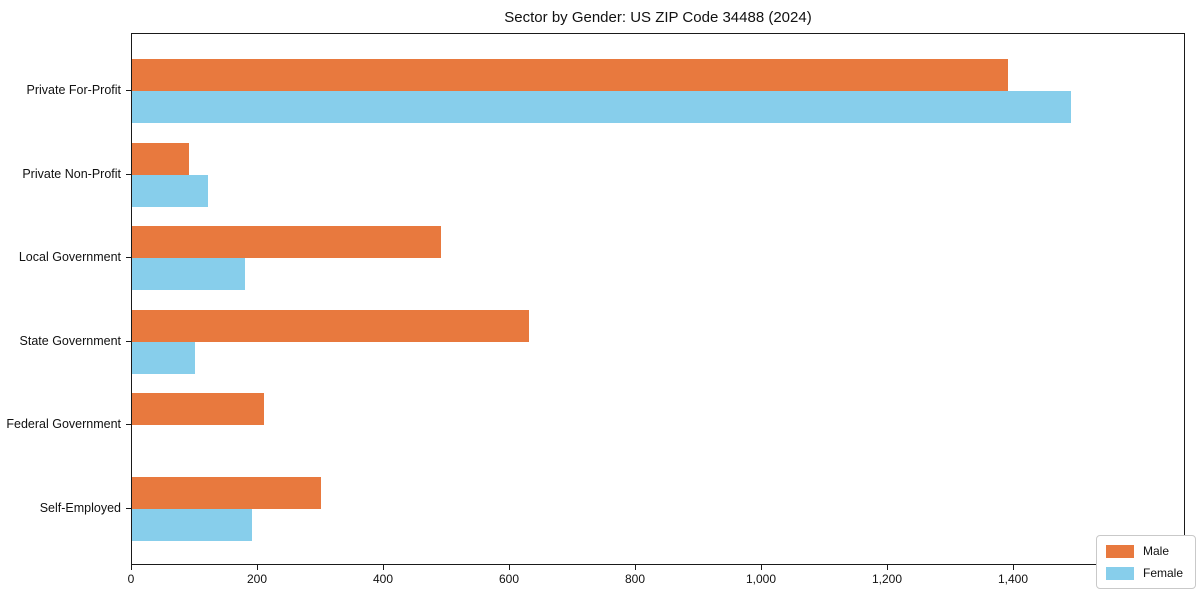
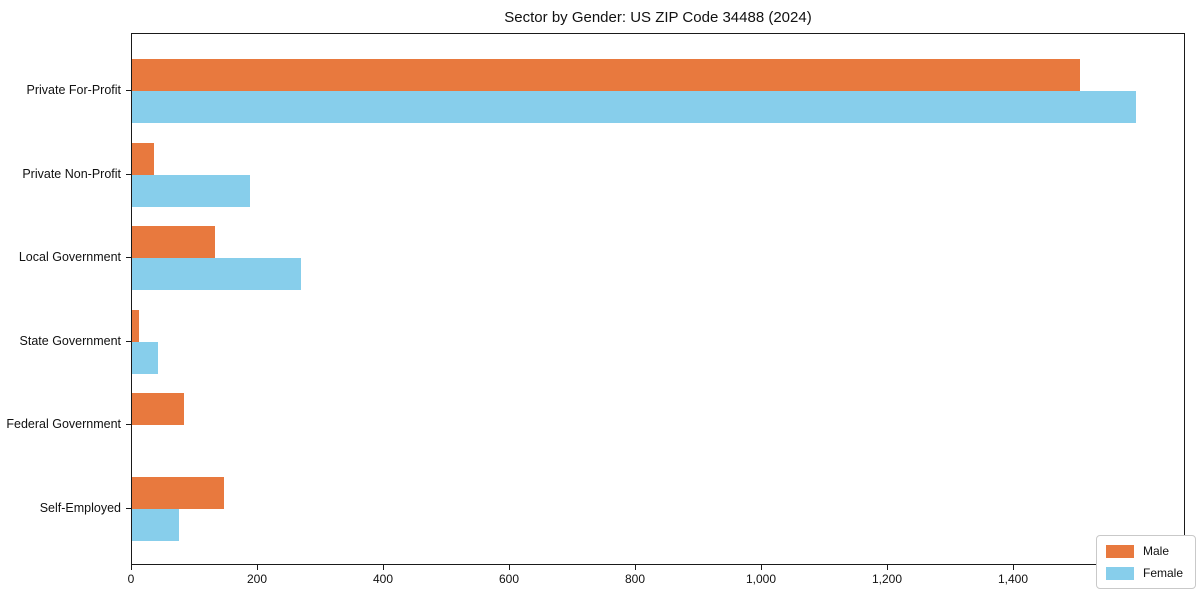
Male/Private For-Profit: 1390 -> 1500
Female/Private For-Profit: 1490 -> 1590
Male/Private Non-Profit: 90 -> 40
Female/Private Non-Profit: 120 -> 190
Male/Local Government: 490 -> 130
Female/Local Government: 180 -> 270
Male/State Government: 630 -> 10
Female/State Government: 100 -> 40
Male/Federal Government: 210 -> 80
Male/Self-Employed: 300 -> 150
Female/Self-Employed: 190 -> 80
